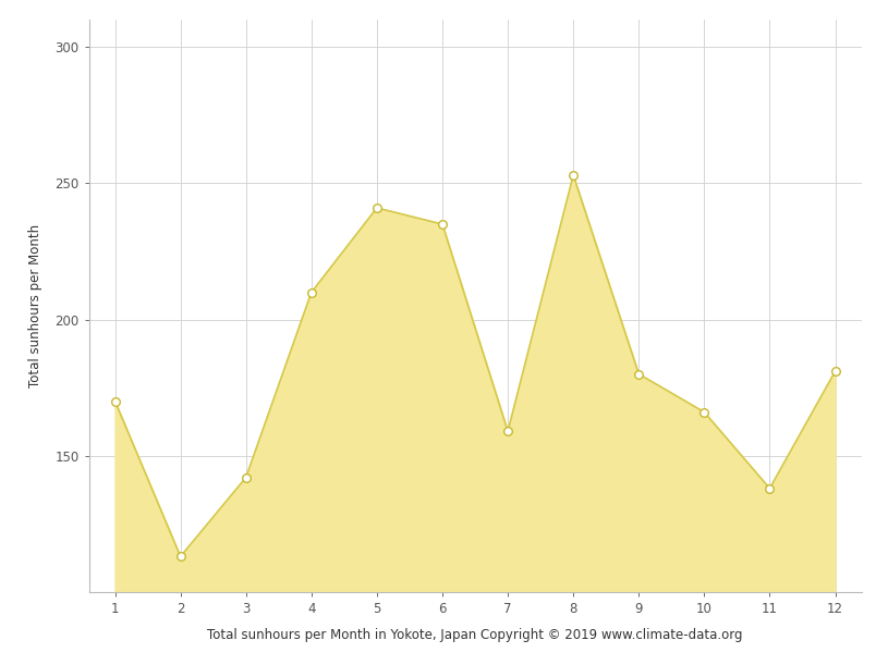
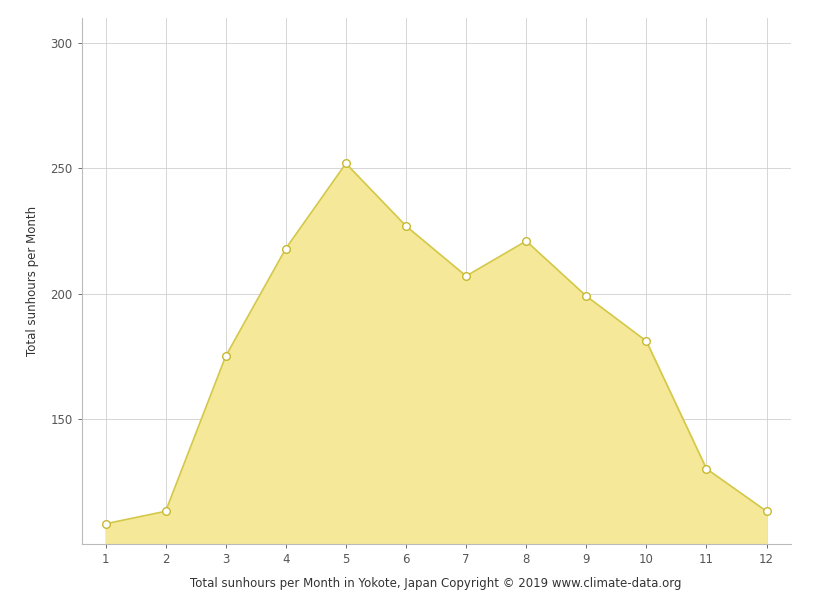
1: 170 -> 108
3: 142 -> 175
4: 210 -> 218
5: 241 -> 252
6: 235 -> 227
7: 159 -> 207
8: 253 -> 221
9: 180 -> 199
10: 166 -> 181
11: 138 -> 130
12: 181 -> 113
